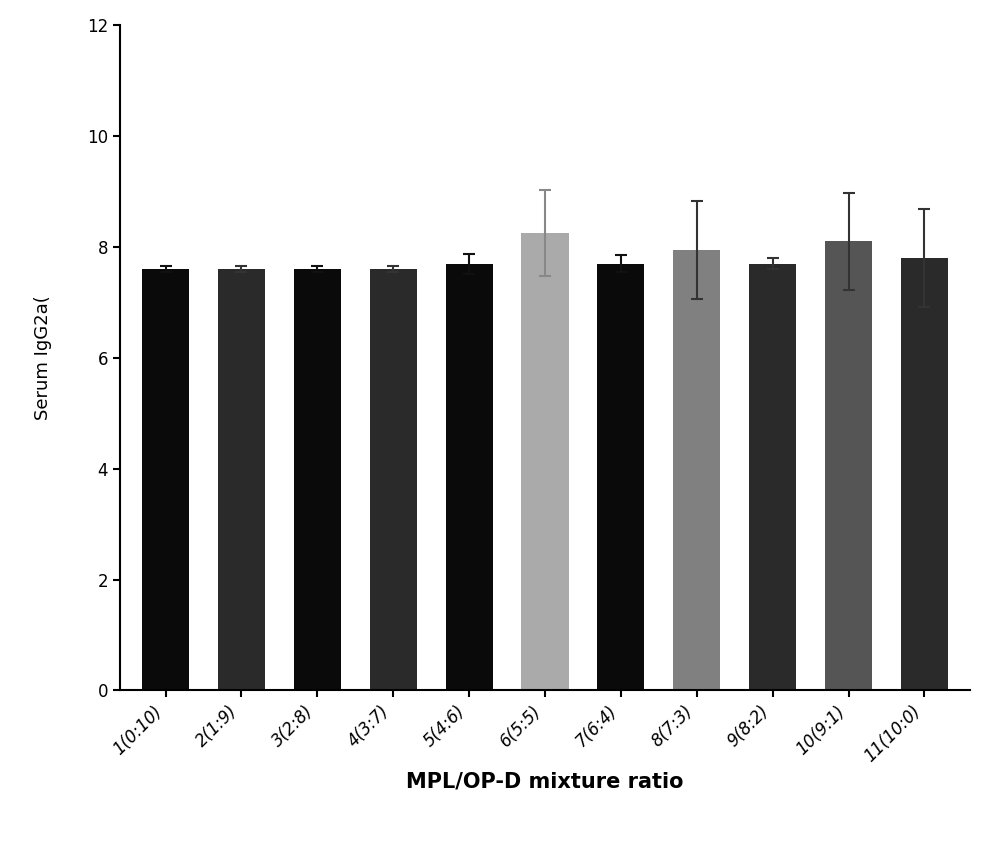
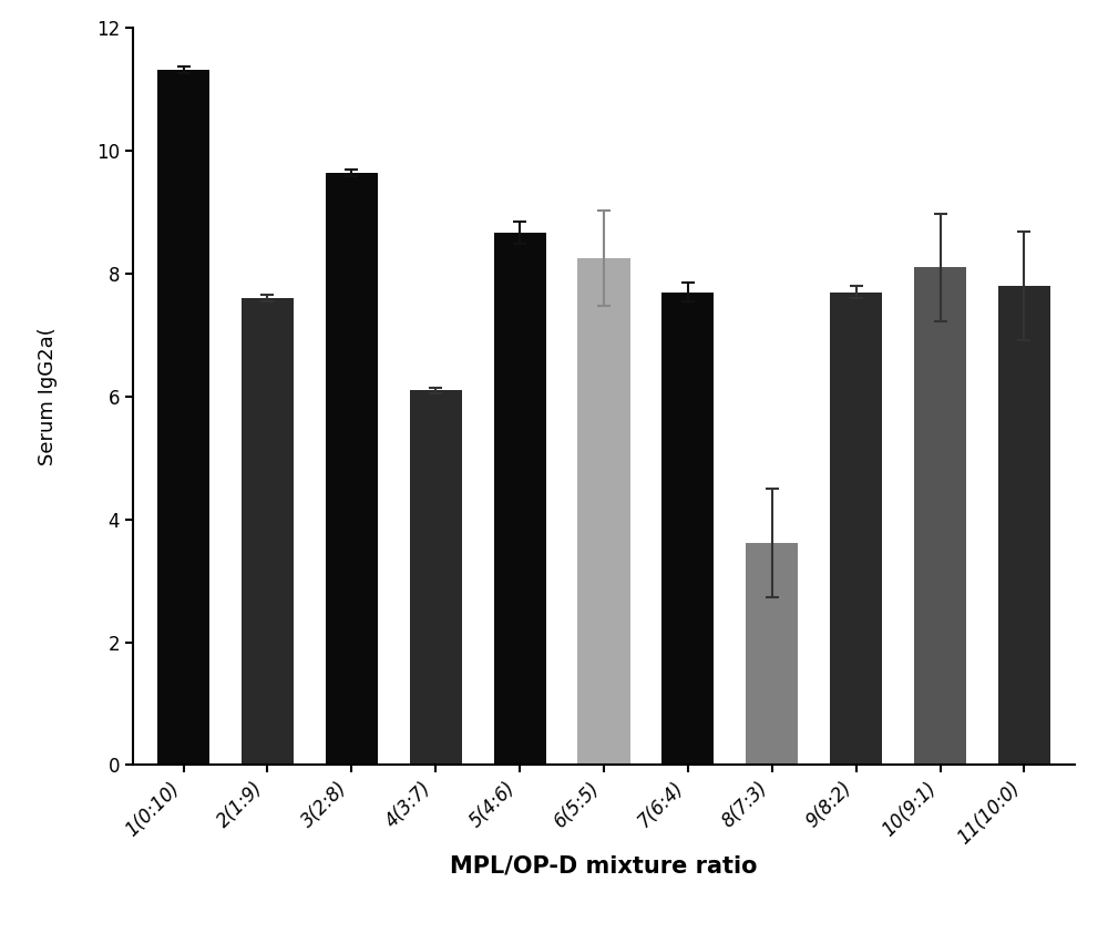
1(0:10): 7.60 -> 11.32
3(2:8): 7.60 -> 9.64
4(3:7): 7.60 -> 6.10
5(4:6): 7.70 -> 8.66
8(7:3): 7.95 -> 3.62
